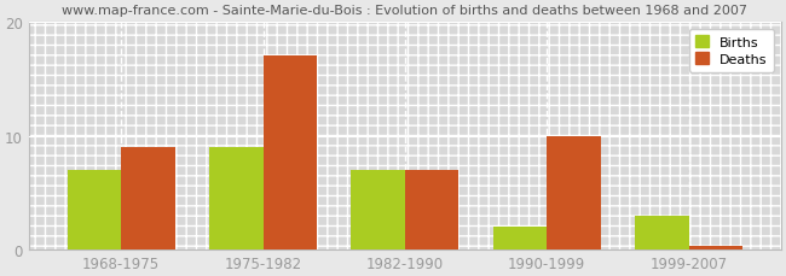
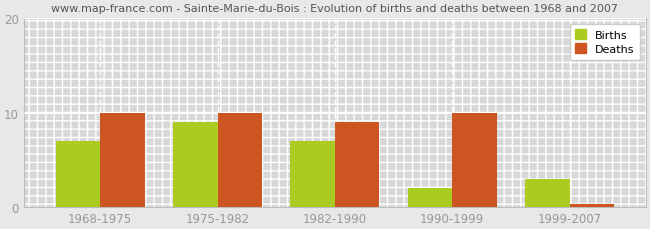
Deaths/1968-1975: 9.0 -> 10.0
Deaths/1975-1982: 17.0 -> 10.0
Deaths/1982-1990: 7.0 -> 9.0
